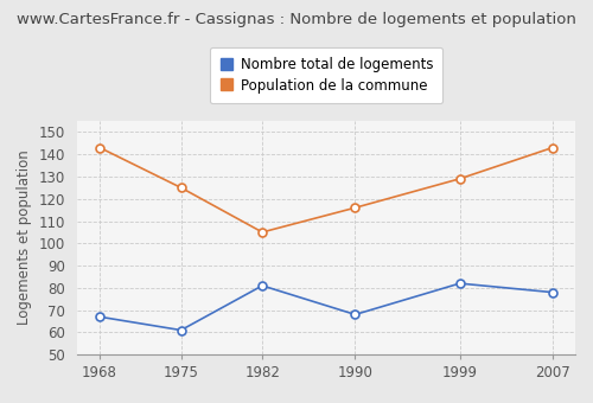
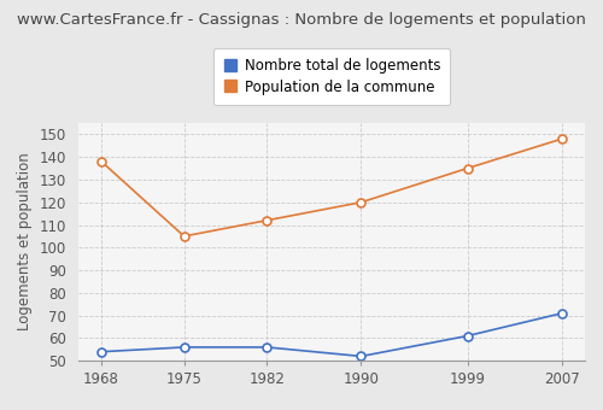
Nombre total de logements/1968: 67 -> 54
Population de la commune/1968: 143 -> 138
Nombre total de logements/1975: 61 -> 56
Population de la commune/1975: 125 -> 105
Nombre total de logements/1982: 81 -> 56
Population de la commune/1982: 105 -> 112
Nombre total de logements/1990: 68 -> 52
Population de la commune/1990: 116 -> 120
Nombre total de logements/1999: 82 -> 61
Population de la commune/1999: 129 -> 135
Nombre total de logements/2007: 78 -> 71
Population de la commune/2007: 143 -> 148
